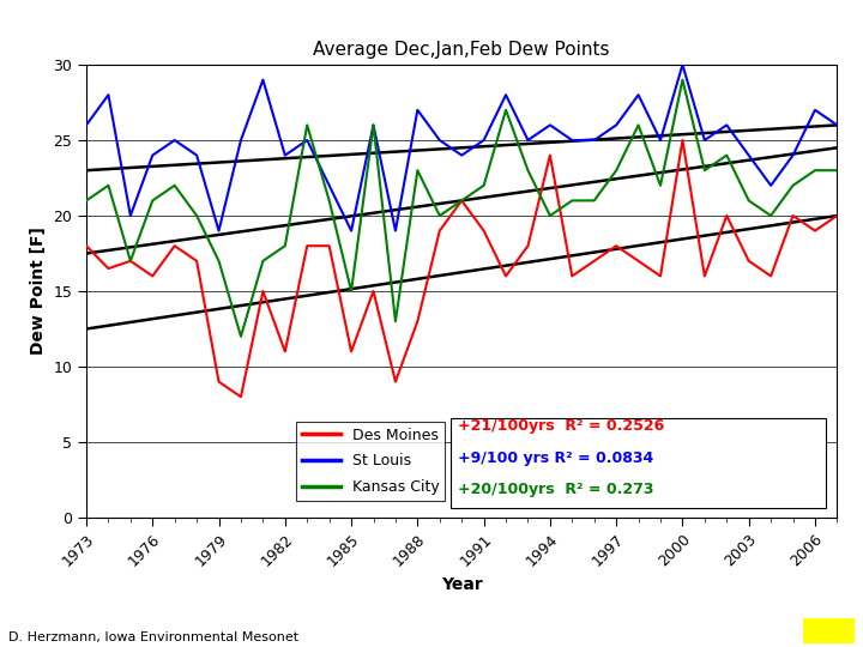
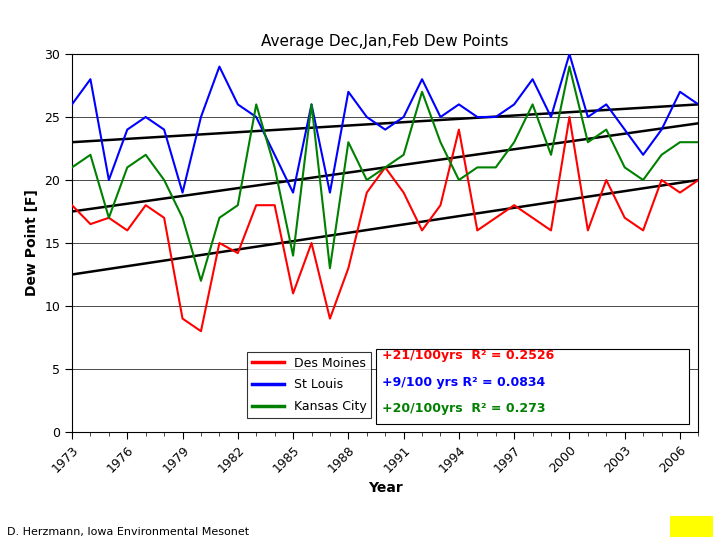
Des Moines/1982: 11.0 -> 14.2
St Louis/1982: 24 -> 26
Kansas City/1985: 15 -> 14
